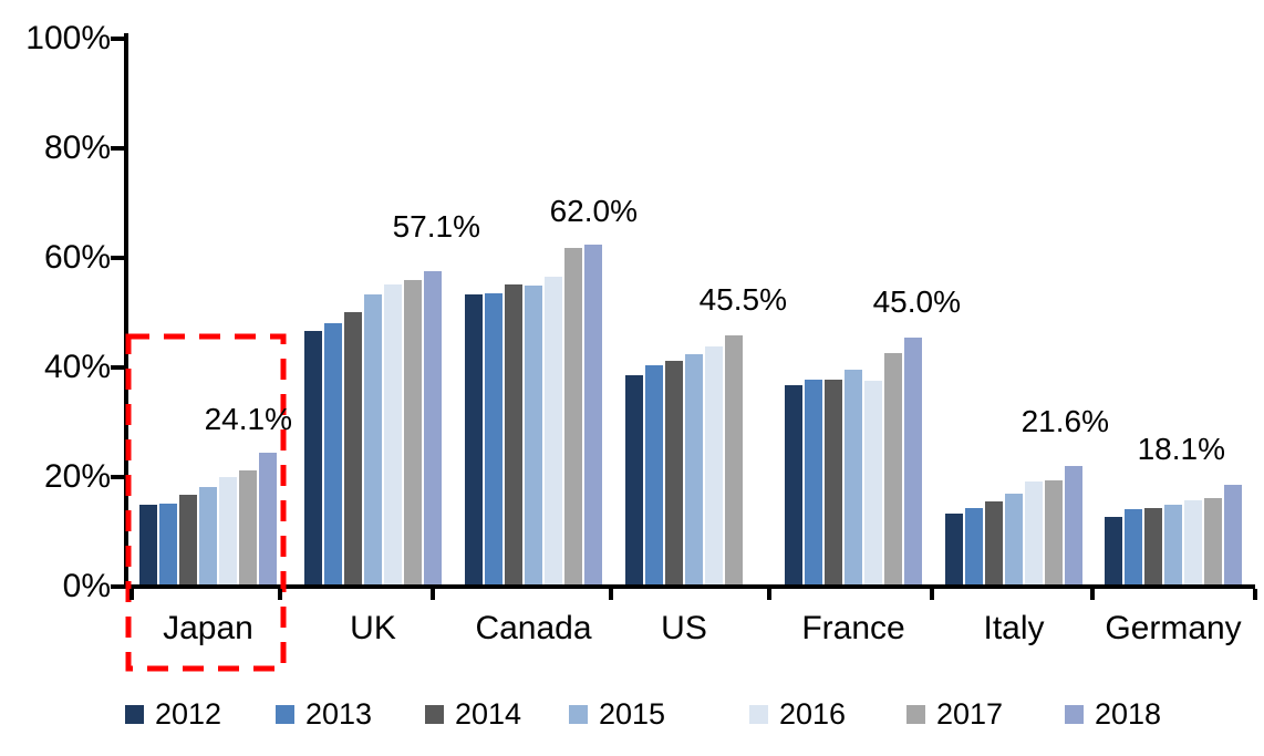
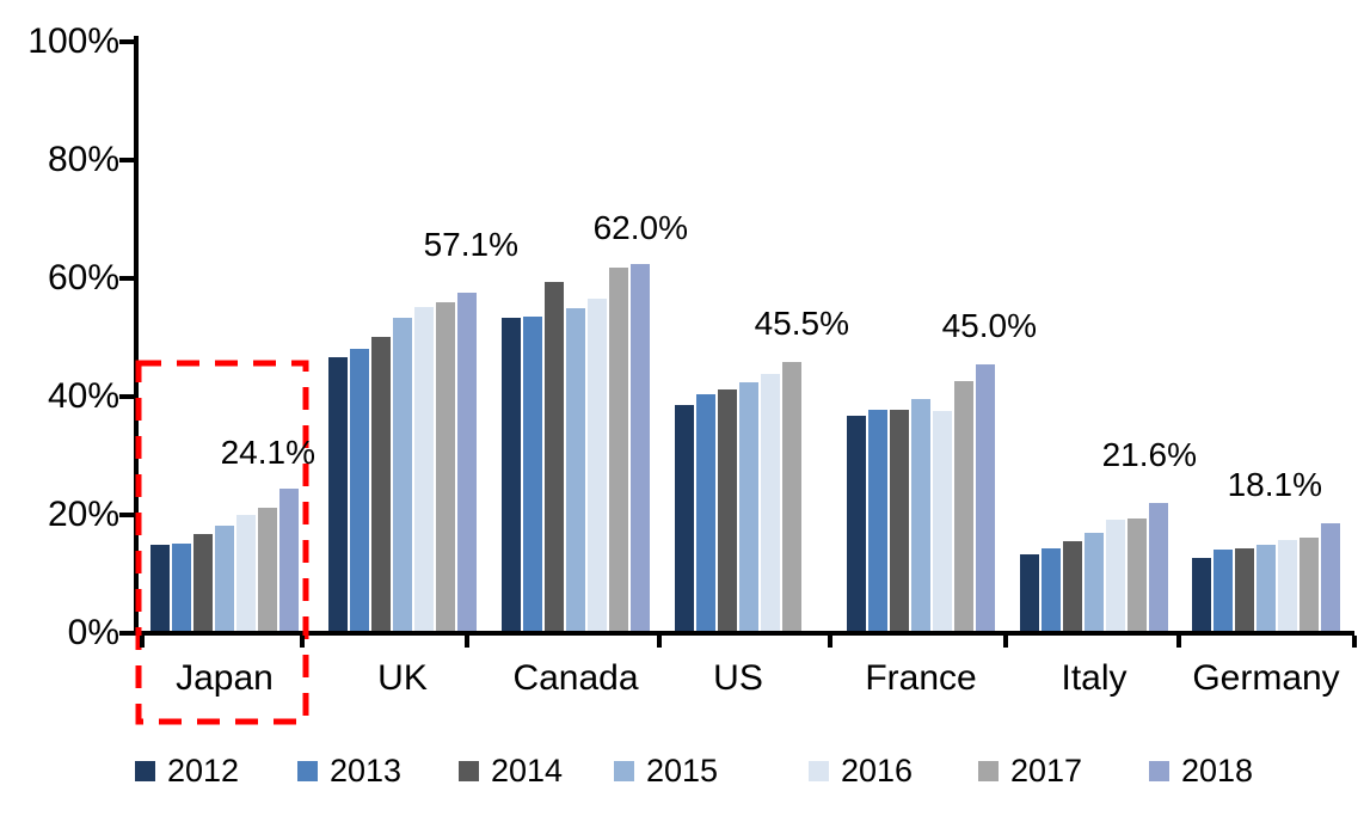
2014/Canada: 55% -> 59%
